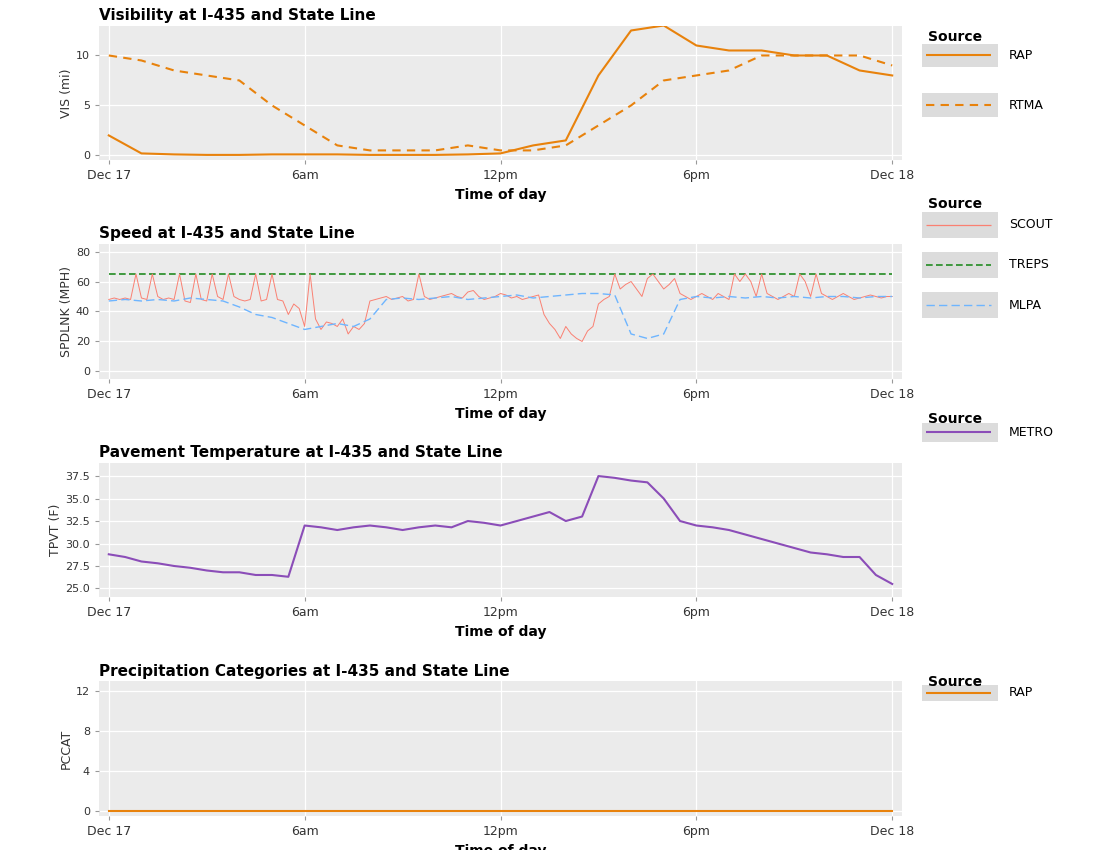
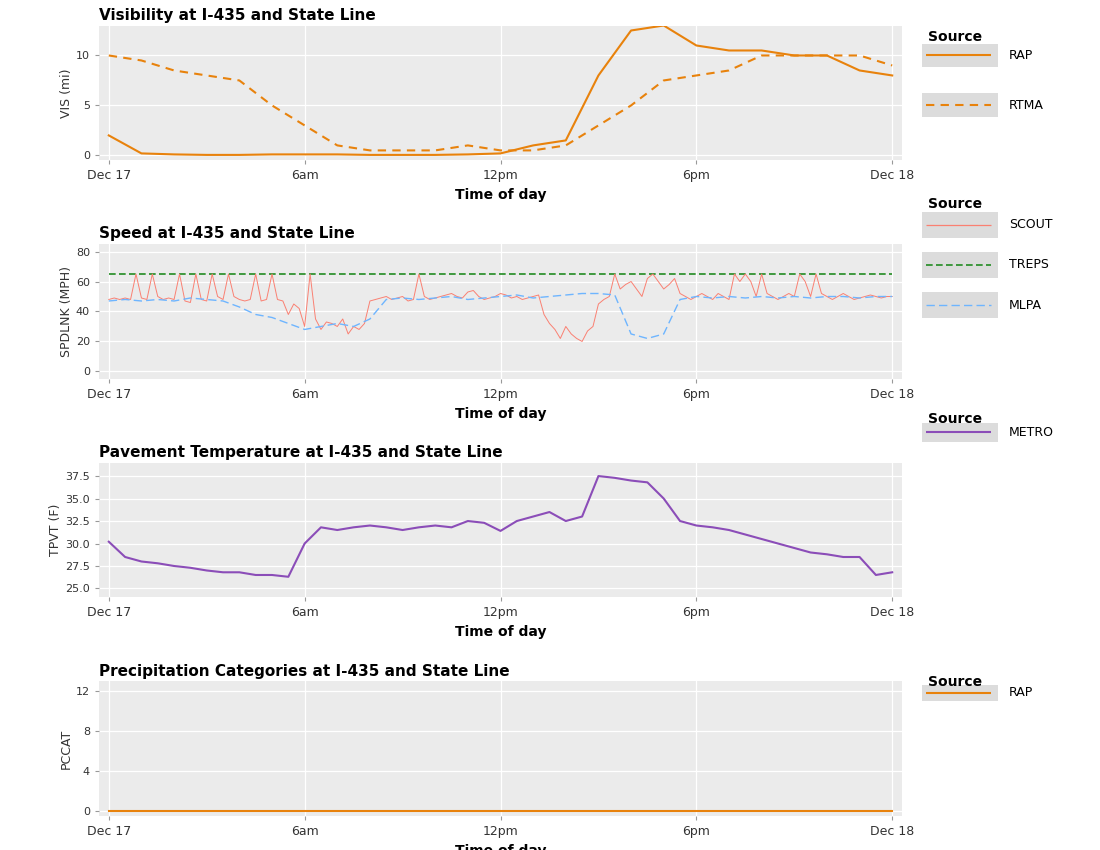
Pavement Temperature at I-435 and State Line/Dec 17: 28.8 -> 30.2
Pavement Temperature at I-435 and State Line/6am: 32.0 -> 30.0
Pavement Temperature at I-435 and State Line/12pm: 32.0 -> 31.4
Pavement Temperature at I-435 and State Line/Dec 18: 25.5 -> 26.8
